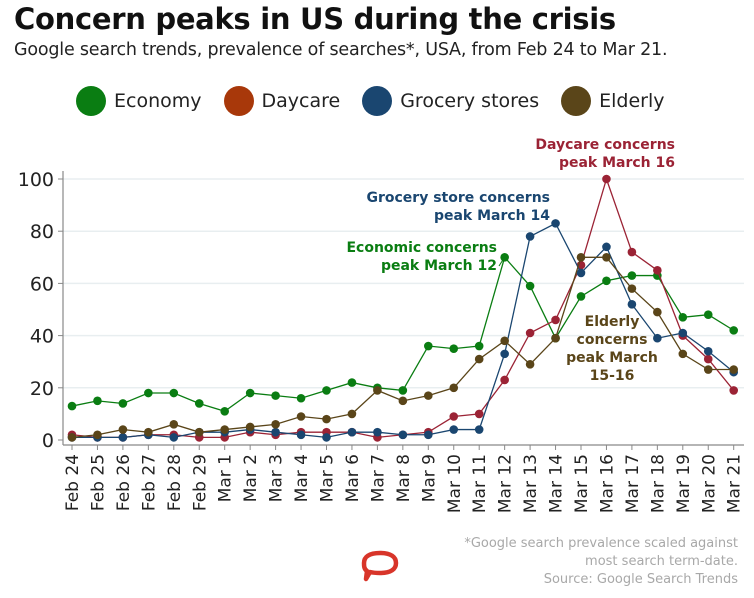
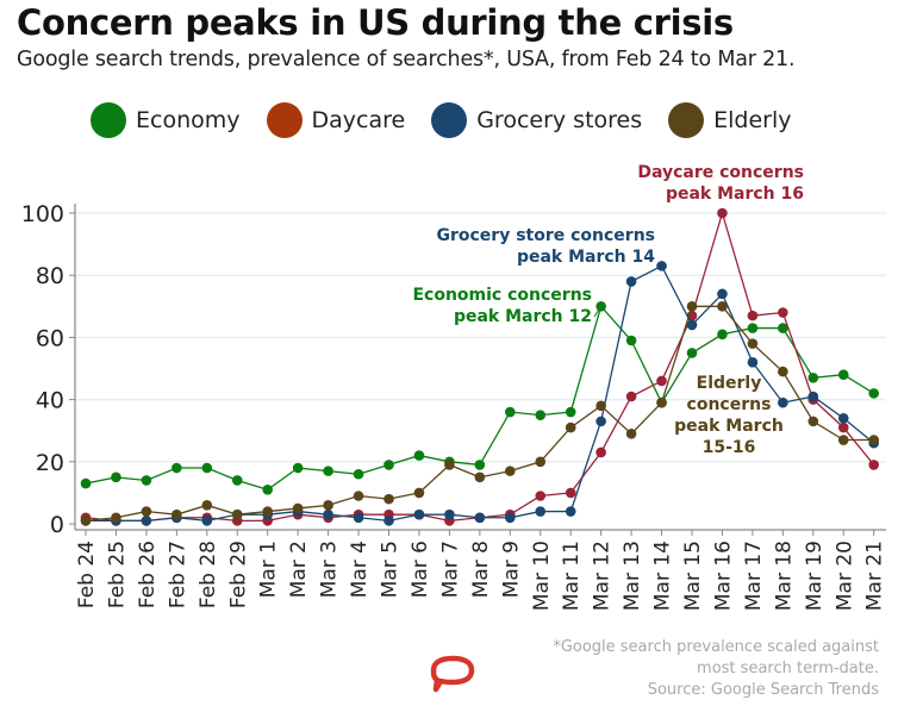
Daycare/Mar 17: 72 -> 67
Daycare/Mar 18: 65 -> 68
